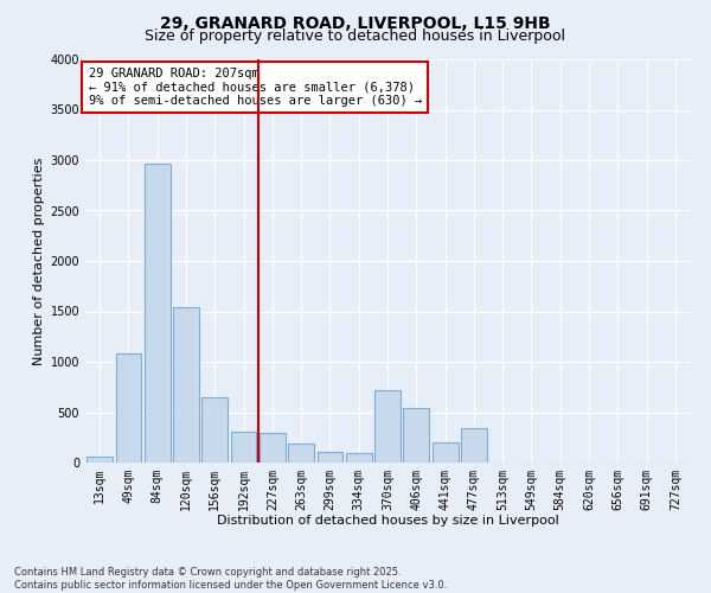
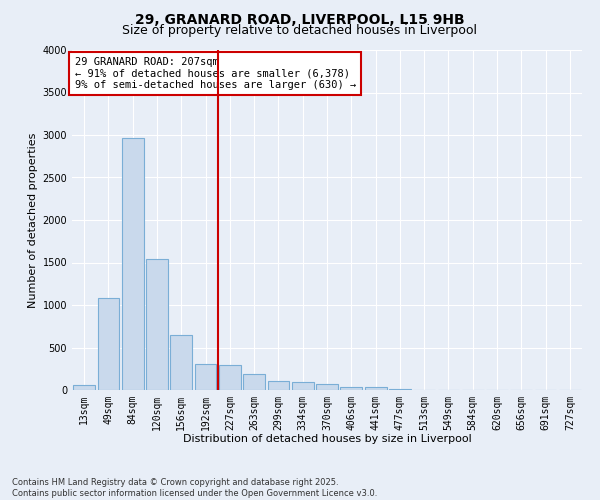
370sqm: 720 -> 60
406sqm: 540 -> 30
441sqm: 200 -> 30
477sqm: 340 -> 20
